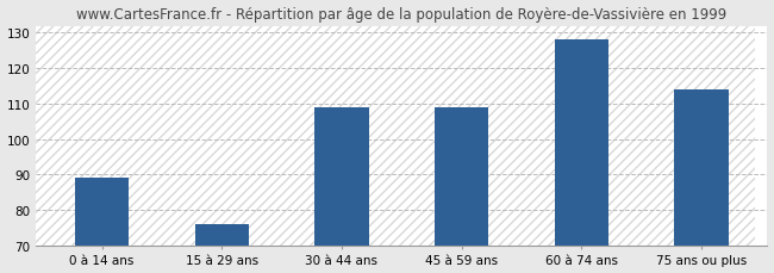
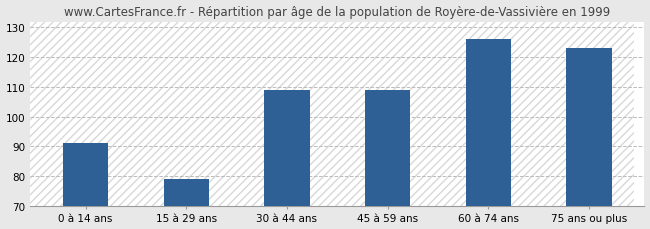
0 à 14 ans: 89 -> 91
15 à 29 ans: 76 -> 79
60 à 74 ans: 128 -> 126
75 ans ou plus: 114 -> 123
